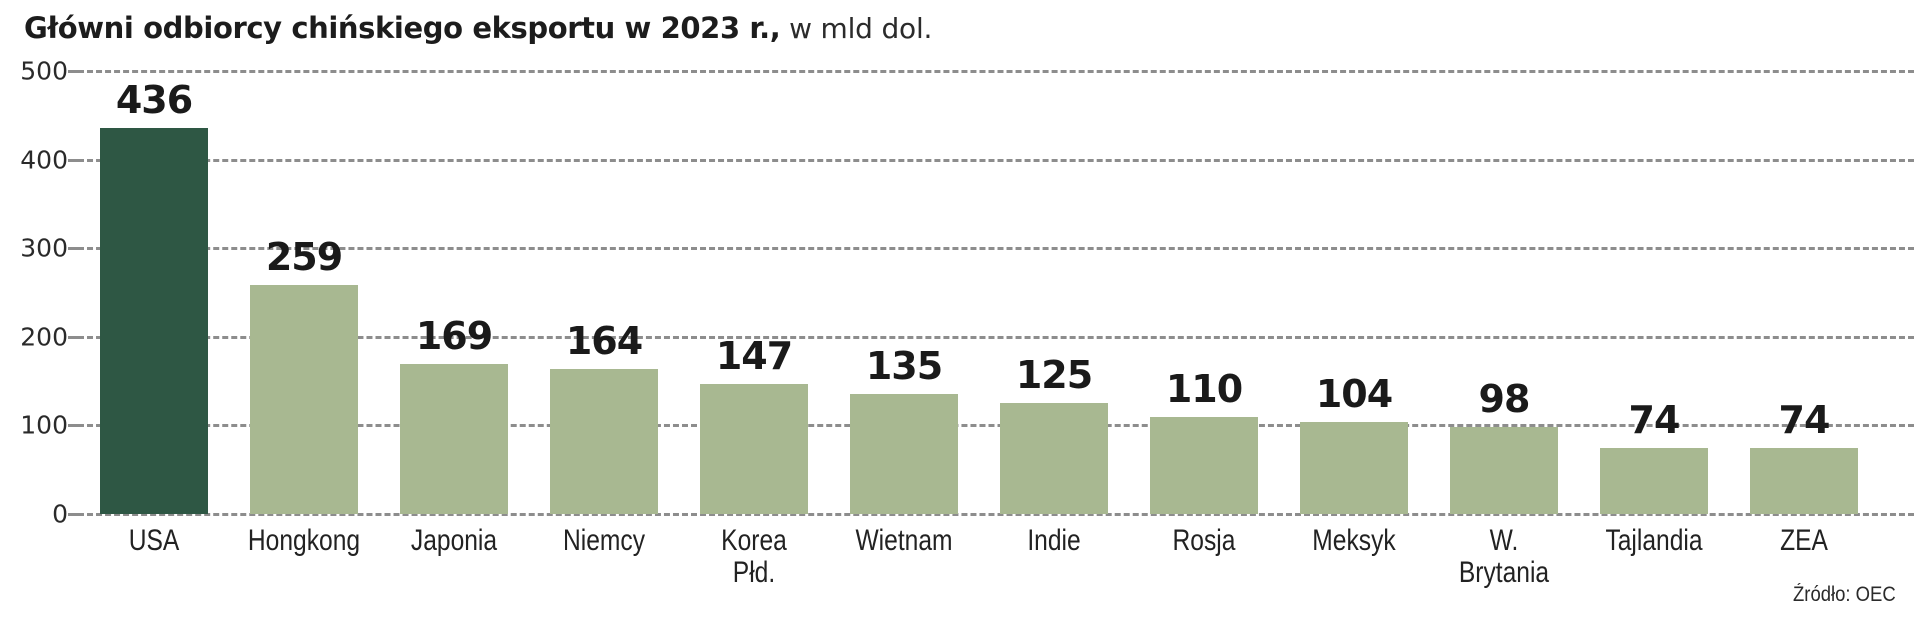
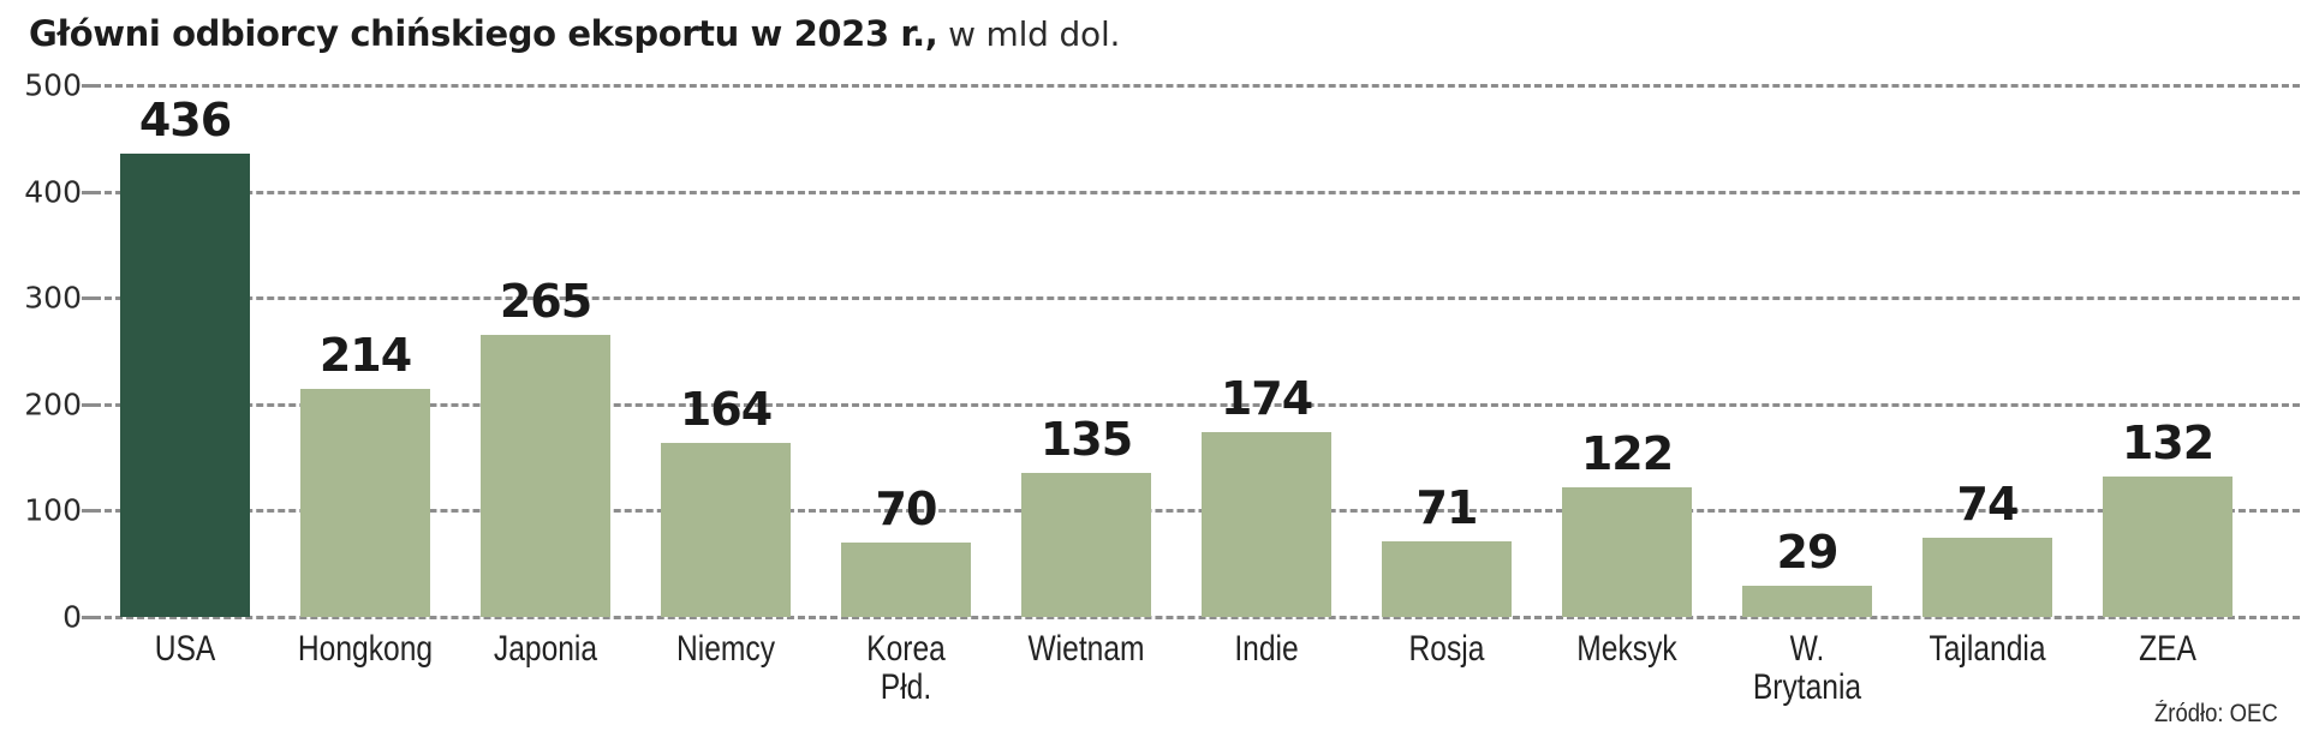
Hongkong: 259 -> 214
Japonia: 169 -> 265
Korea Płd.: 147 -> 70
Indie: 125 -> 174
Rosja: 110 -> 71
Meksyk: 104 -> 122
W. Brytania: 98 -> 29
ZEA: 74 -> 132
